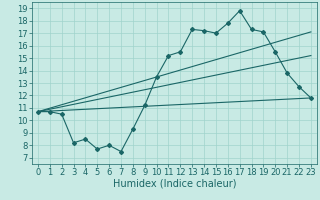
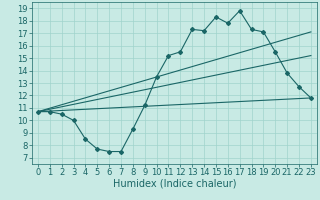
3: 8.2 -> 10.0
6: 8.0 -> 7.5
15: 17.0 -> 18.3
